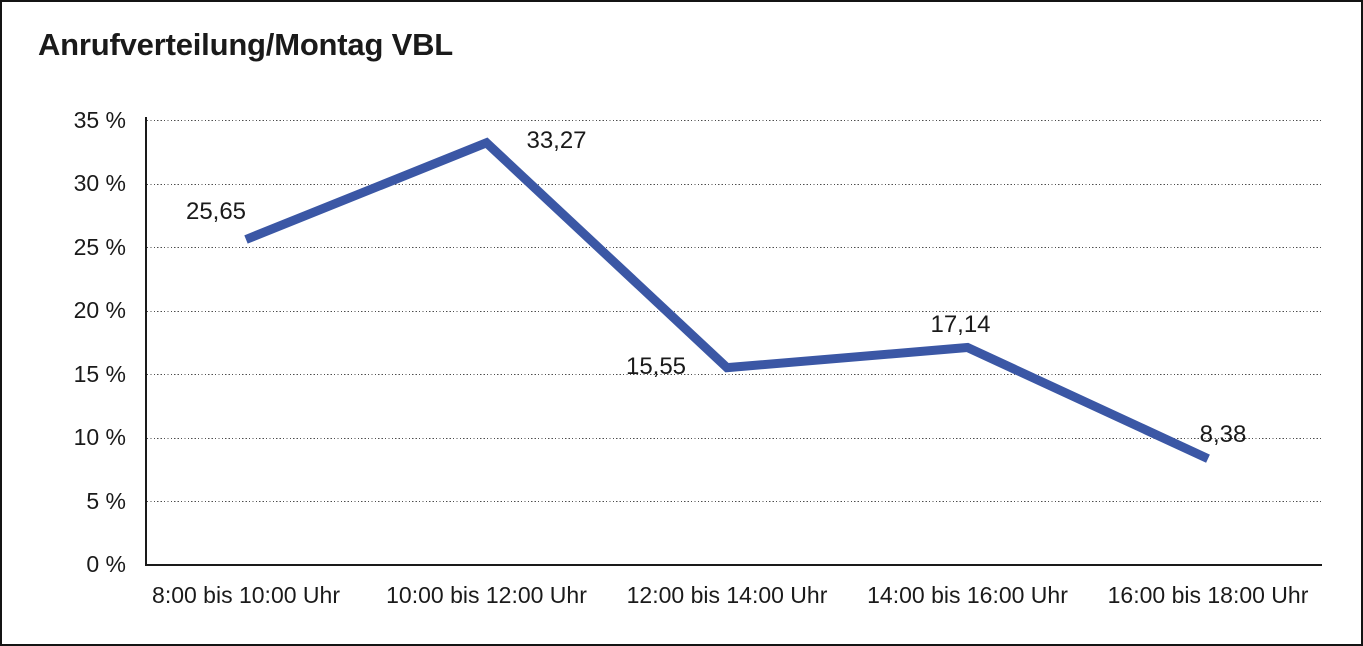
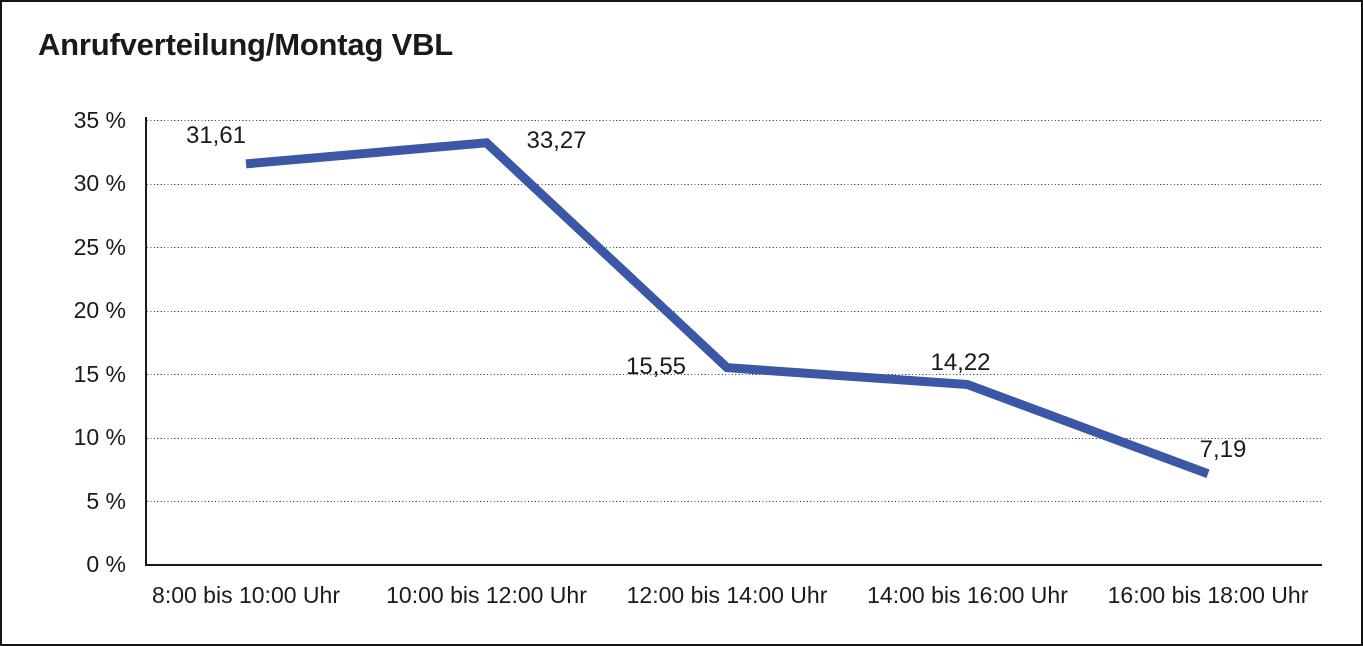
8:00 bis 10:00 Uhr: 25,65 -> 31,61
14:00 bis 16:00 Uhr: 17,14 -> 14,22
16:00 bis 18:00 Uhr: 8,38 -> 7,19
